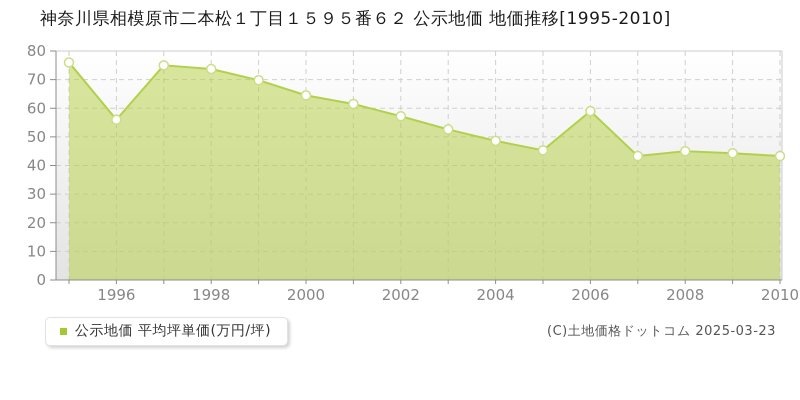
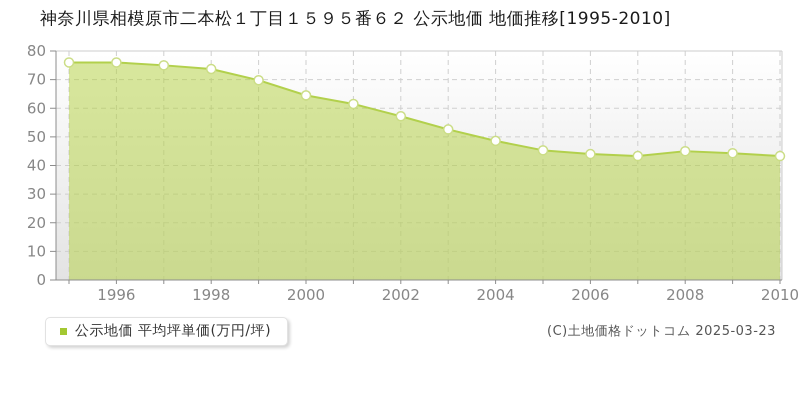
1996: 56 -> 76
2006: 59 -> 44
